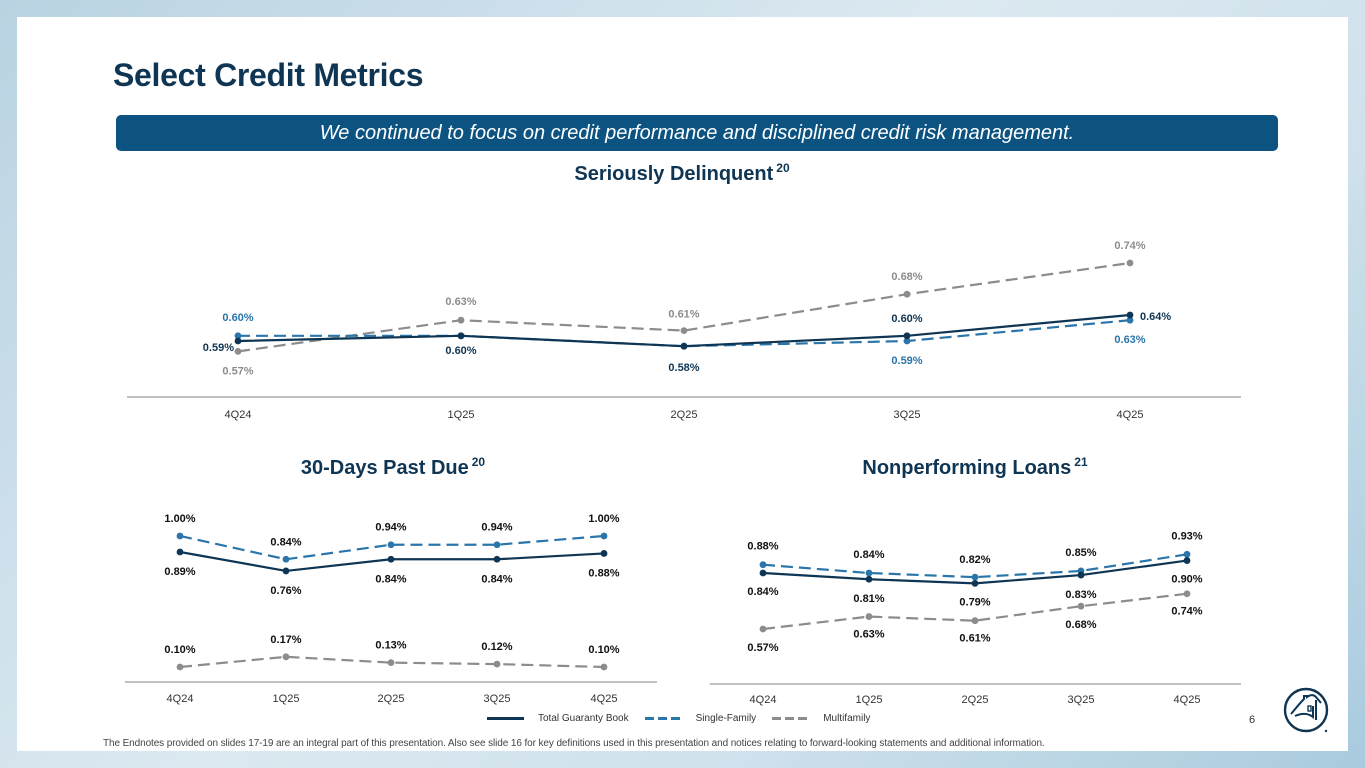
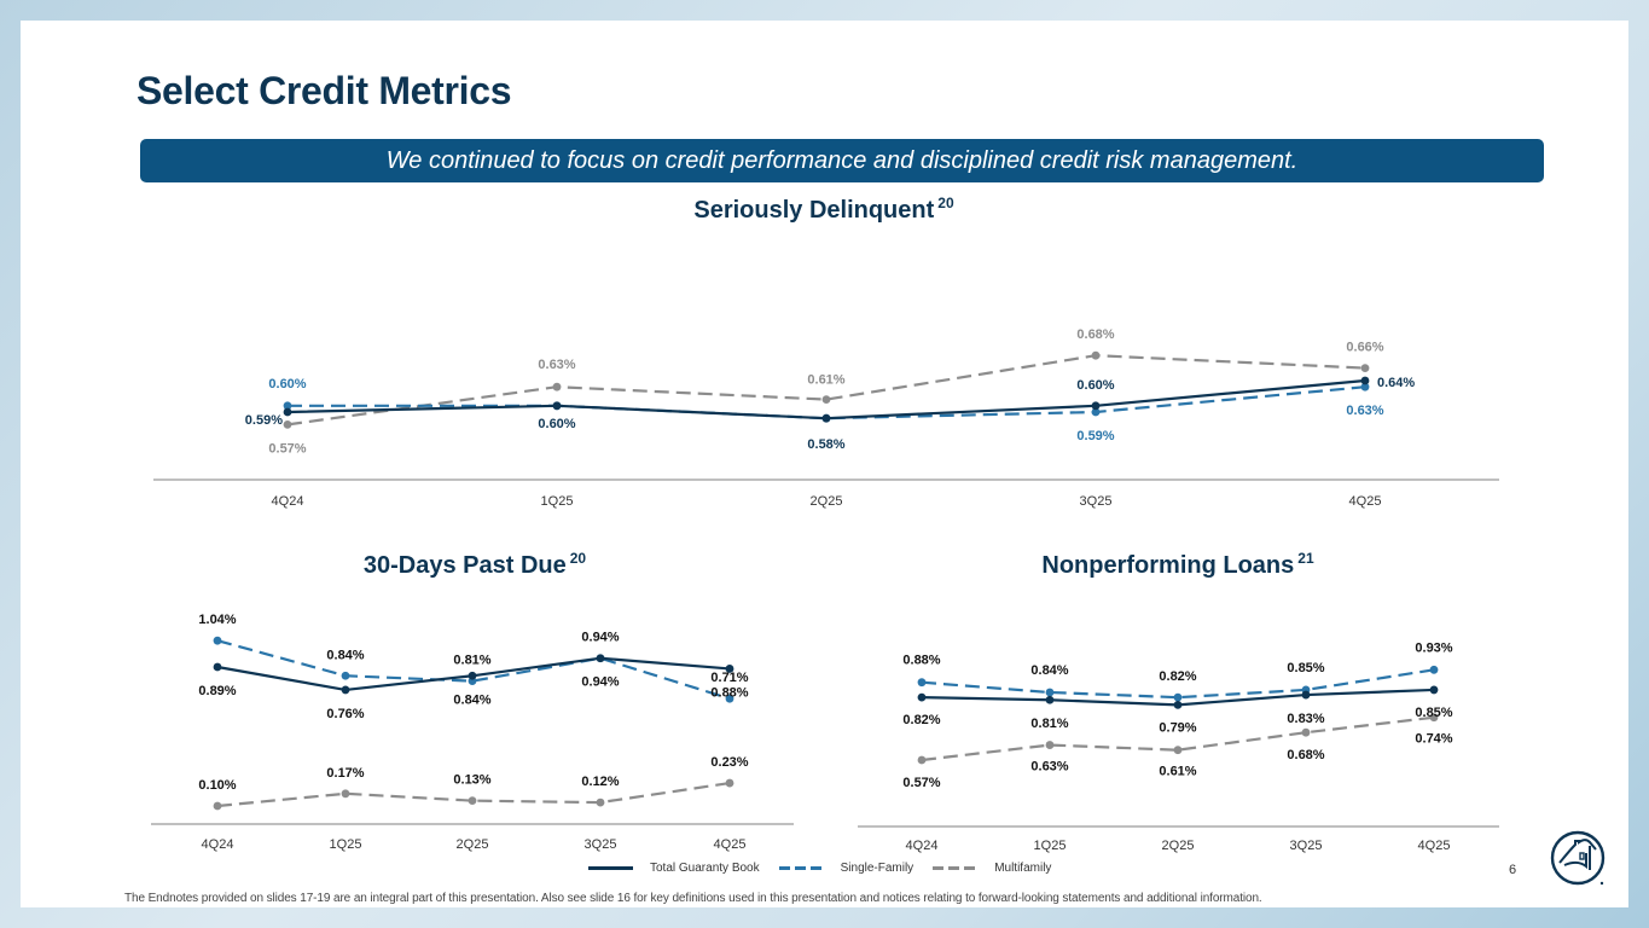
Seriously Delinquent/Multifamily/4Q25: 0.74% -> 0.66%
30-Days Past Due/Single-Family/4Q24: 1.00% -> 1.04%
30-Days Past Due/Single-Family/2Q25: 0.94% -> 0.81%
30-Days Past Due/Total Guaranty Book/3Q25: 0.84% -> 0.94%
30-Days Past Due/Single-Family/4Q25: 1.00% -> 0.71%
30-Days Past Due/Multifamily/4Q25: 0.10% -> 0.23%
Nonperforming Loans/Total Guaranty Book/4Q24: 0.84% -> 0.82%
Nonperforming Loans/Total Guaranty Book/4Q25: 0.90% -> 0.85%
